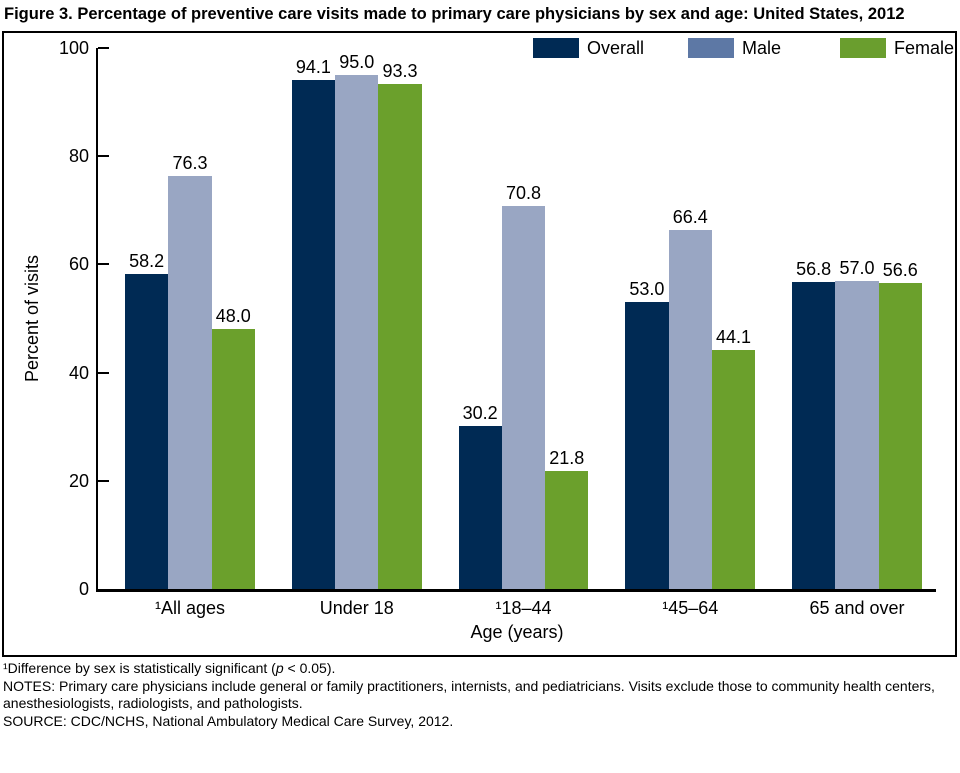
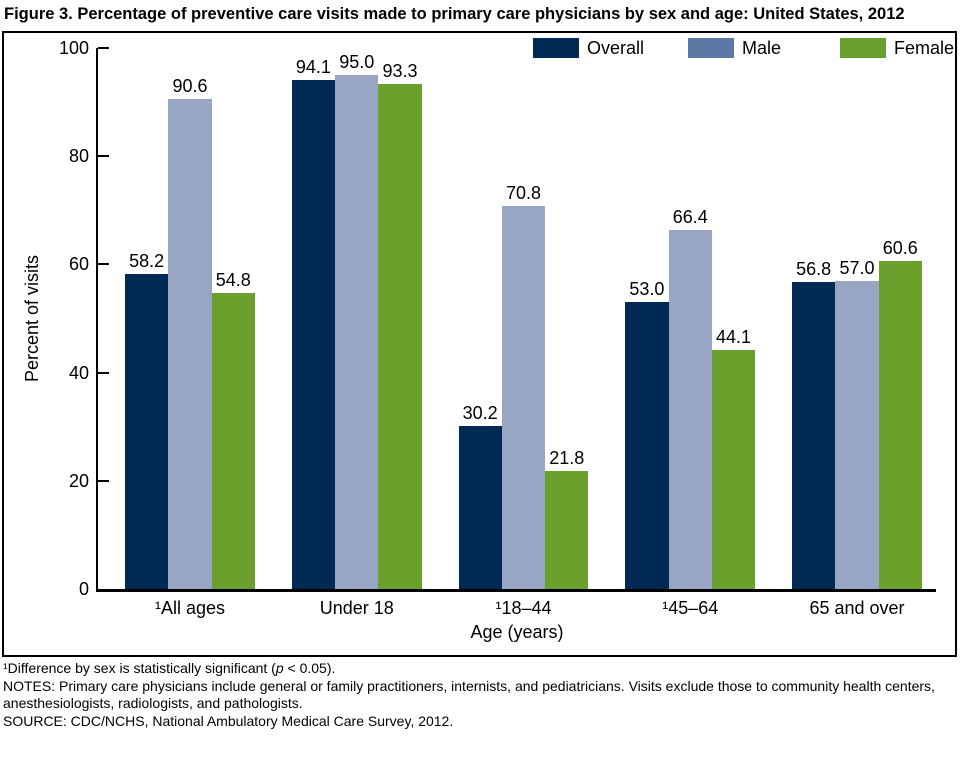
Male/¹All ages: 76.3 -> 90.6
Female/¹All ages: 48.0 -> 54.8
Female/65 and over: 56.6 -> 60.6
